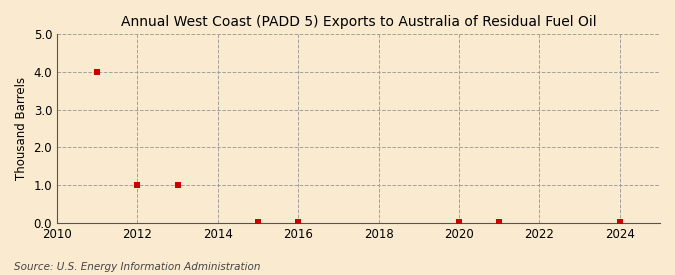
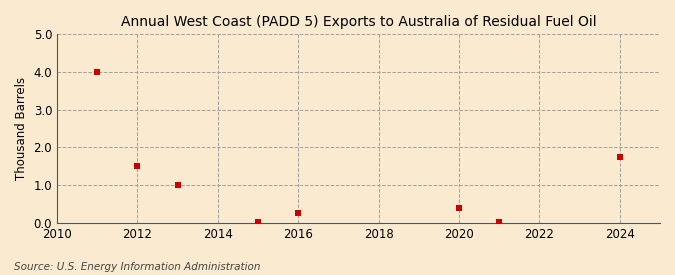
2012: 1.00 -> 1.50
2016: 0.02 -> 0.25
2020: 0.02 -> 0.40
2024: 0.02 -> 1.75
